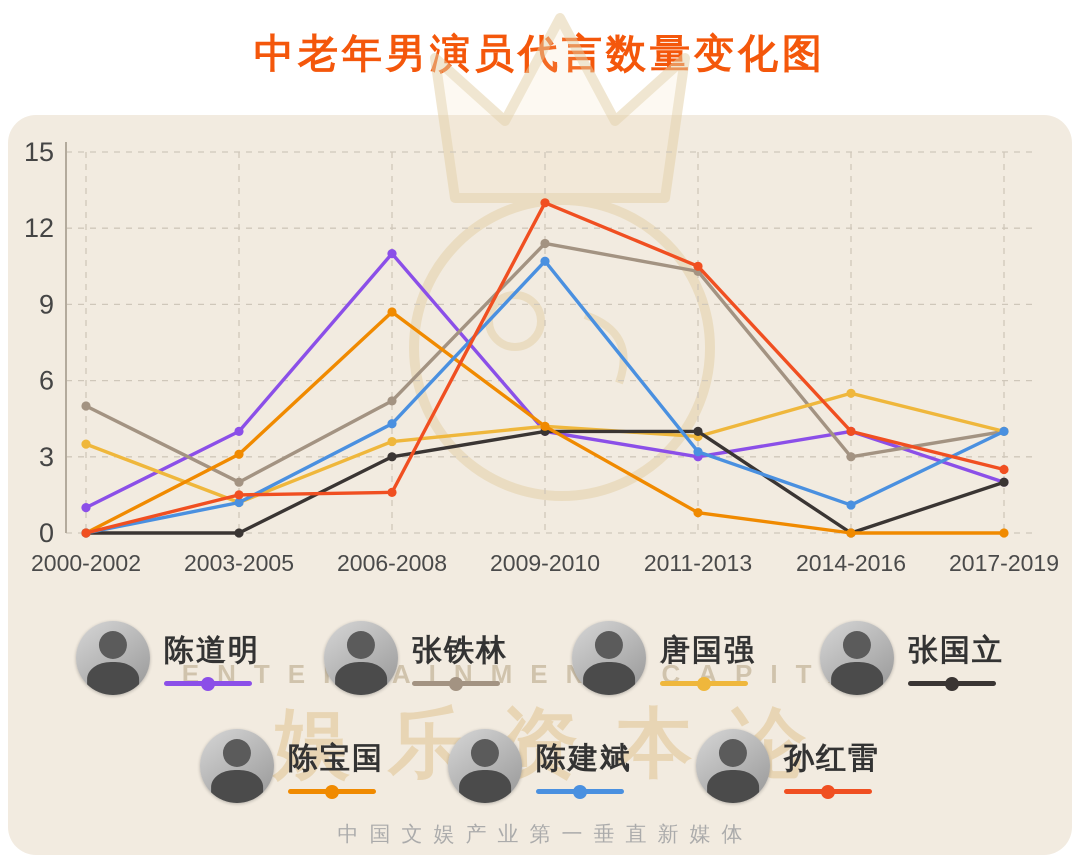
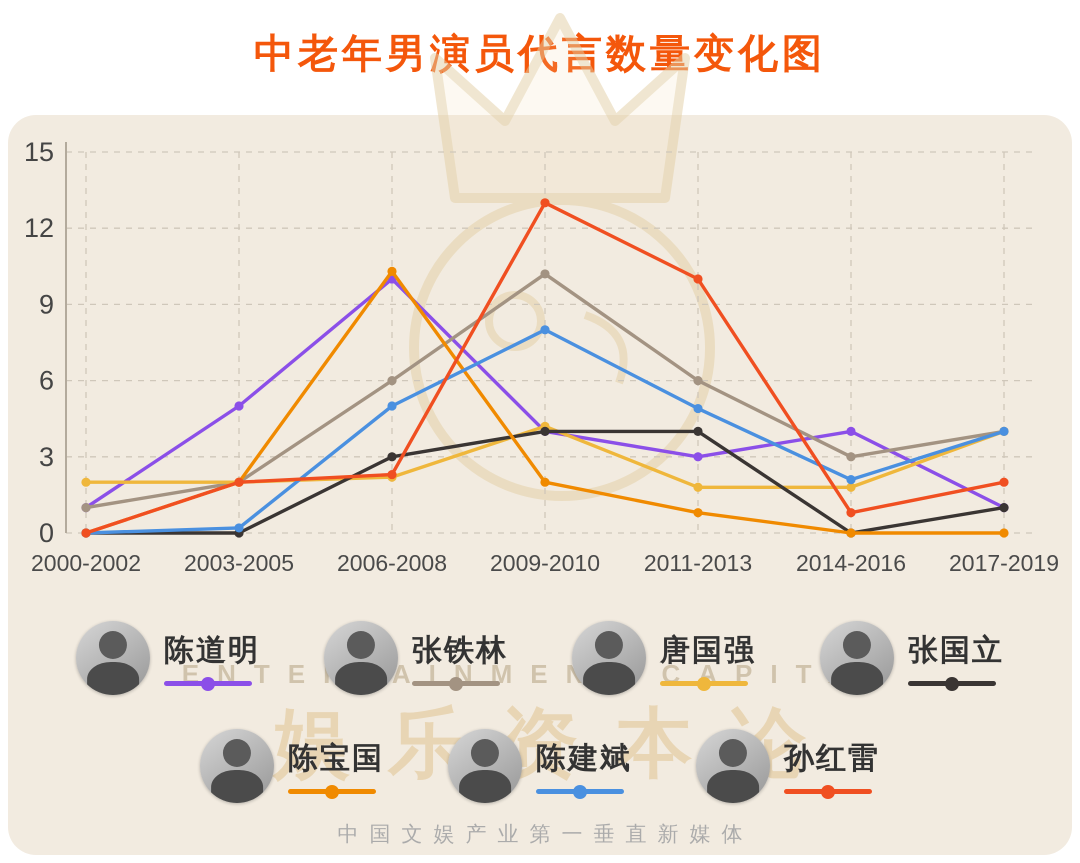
张铁林/2000-2002: 5.0 -> 1.0
唐国强/2000-2002: 3.5 -> 2.0
陈道明/2003-2005: 4 -> 5
唐国强/2003-2005: 1.2 -> 2.0
陈宝国/2003-2005: 3.1 -> 2.0
陈建斌/2003-2005: 1.2 -> 0.2
孙红雷/2003-2005: 1.5 -> 2.0
陈道明/2006-2008: 11 -> 10
张铁林/2006-2008: 5.2 -> 6.0
唐国强/2006-2008: 3.6 -> 2.2
陈宝国/2006-2008: 8.7 -> 10.3
陈建斌/2006-2008: 4.3 -> 5.0
孙红雷/2006-2008: 1.6 -> 2.3
张铁林/2009-2010: 11.4 -> 10.2
陈宝国/2009-2010: 4.2 -> 2.0
陈建斌/2009-2010: 10.7 -> 8.0
张铁林/2011-2013: 10.3 -> 6.0
唐国强/2011-2013: 3.8 -> 1.8
陈建斌/2011-2013: 3.2 -> 4.9
孙红雷/2011-2013: 10.5 -> 10.0
唐国强/2014-2016: 5.5 -> 1.8
陈建斌/2014-2016: 1.1 -> 2.1
孙红雷/2014-2016: 4.0 -> 0.8
陈道明/2017-2019: 2 -> 1
张国立/2017-2019: 2 -> 1
孙红雷/2017-2019: 2.5 -> 2.0
